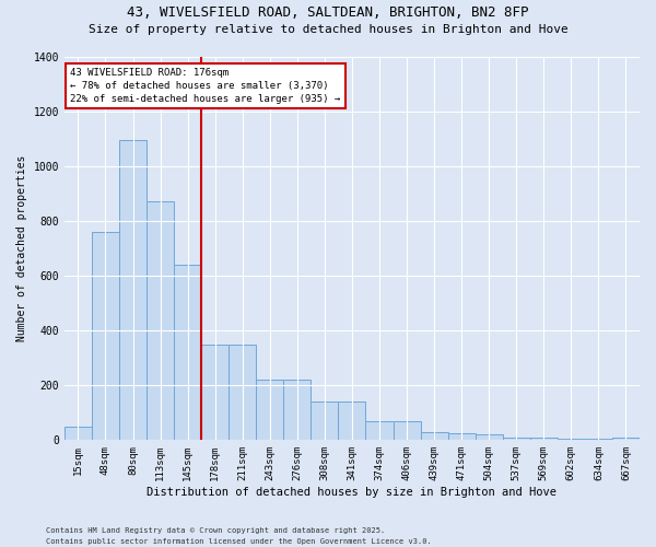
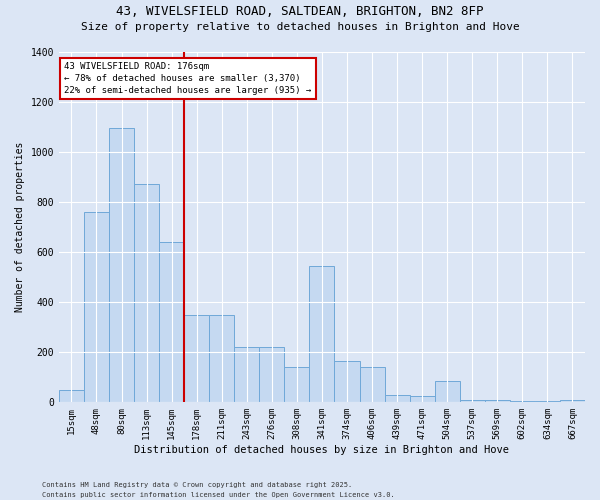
341sqm: 140 -> 545
374sqm: 70 -> 165
406sqm: 70 -> 140
504sqm: 20 -> 85
